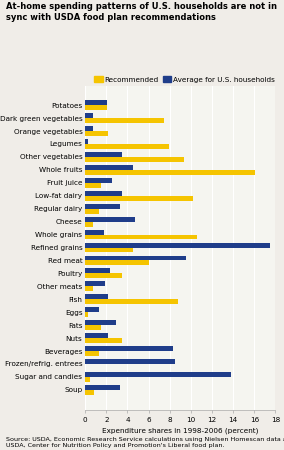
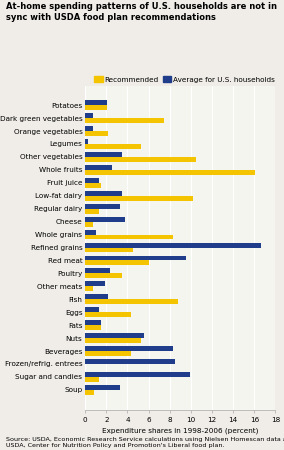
Recommended/Legumes: 7.9 -> 5.3
Recommended/Other vegetables: 9.3 -> 10.5
Average for U.S. households/Whole fruits: 4.5 -> 2.5
Average for U.S. households/Fruit juice: 2.5 -> 1.3
Average for U.S. households/Cheese: 4.7 -> 3.8
Average for U.S. households/Whole grains: 1.8 -> 1.0
Recommended/Whole grains: 10.6 -> 8.3
Average for U.S. households/Refined grains: 17.5 -> 16.6
Recommended/Eggs: 0.3 -> 4.3
Average for U.S. households/Fats: 2.9 -> 1.5
Average for U.S. households/Nuts: 2.2 -> 5.6
Recommended/Nuts: 3.5 -> 5.3
Recommended/Beverages: 1.3 -> 4.3
Average for U.S. households/Sugar and candies: 13.8 -> 9.9
Recommended/Sugar and candies: 0.5 -> 1.3
